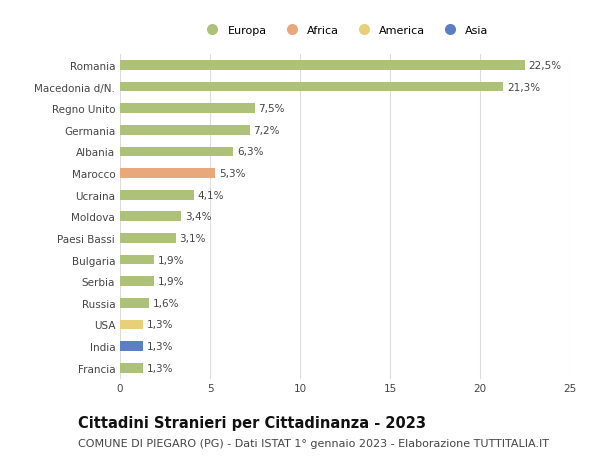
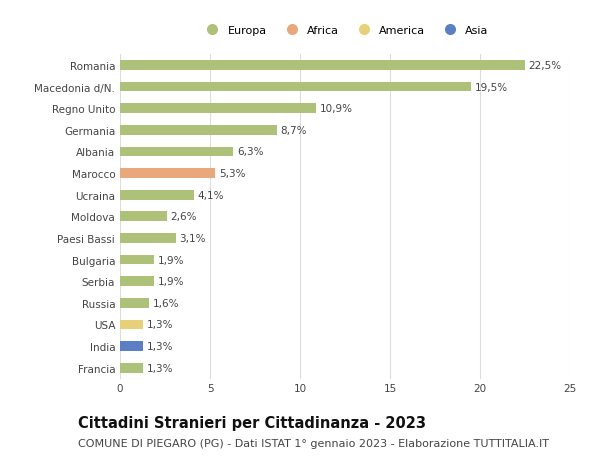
Macedonia d/N.: 21,3% -> 19,5%
Regno Unito: 7,5% -> 10,9%
Germania: 7,2% -> 8,7%
Moldova: 3,4% -> 2,6%
